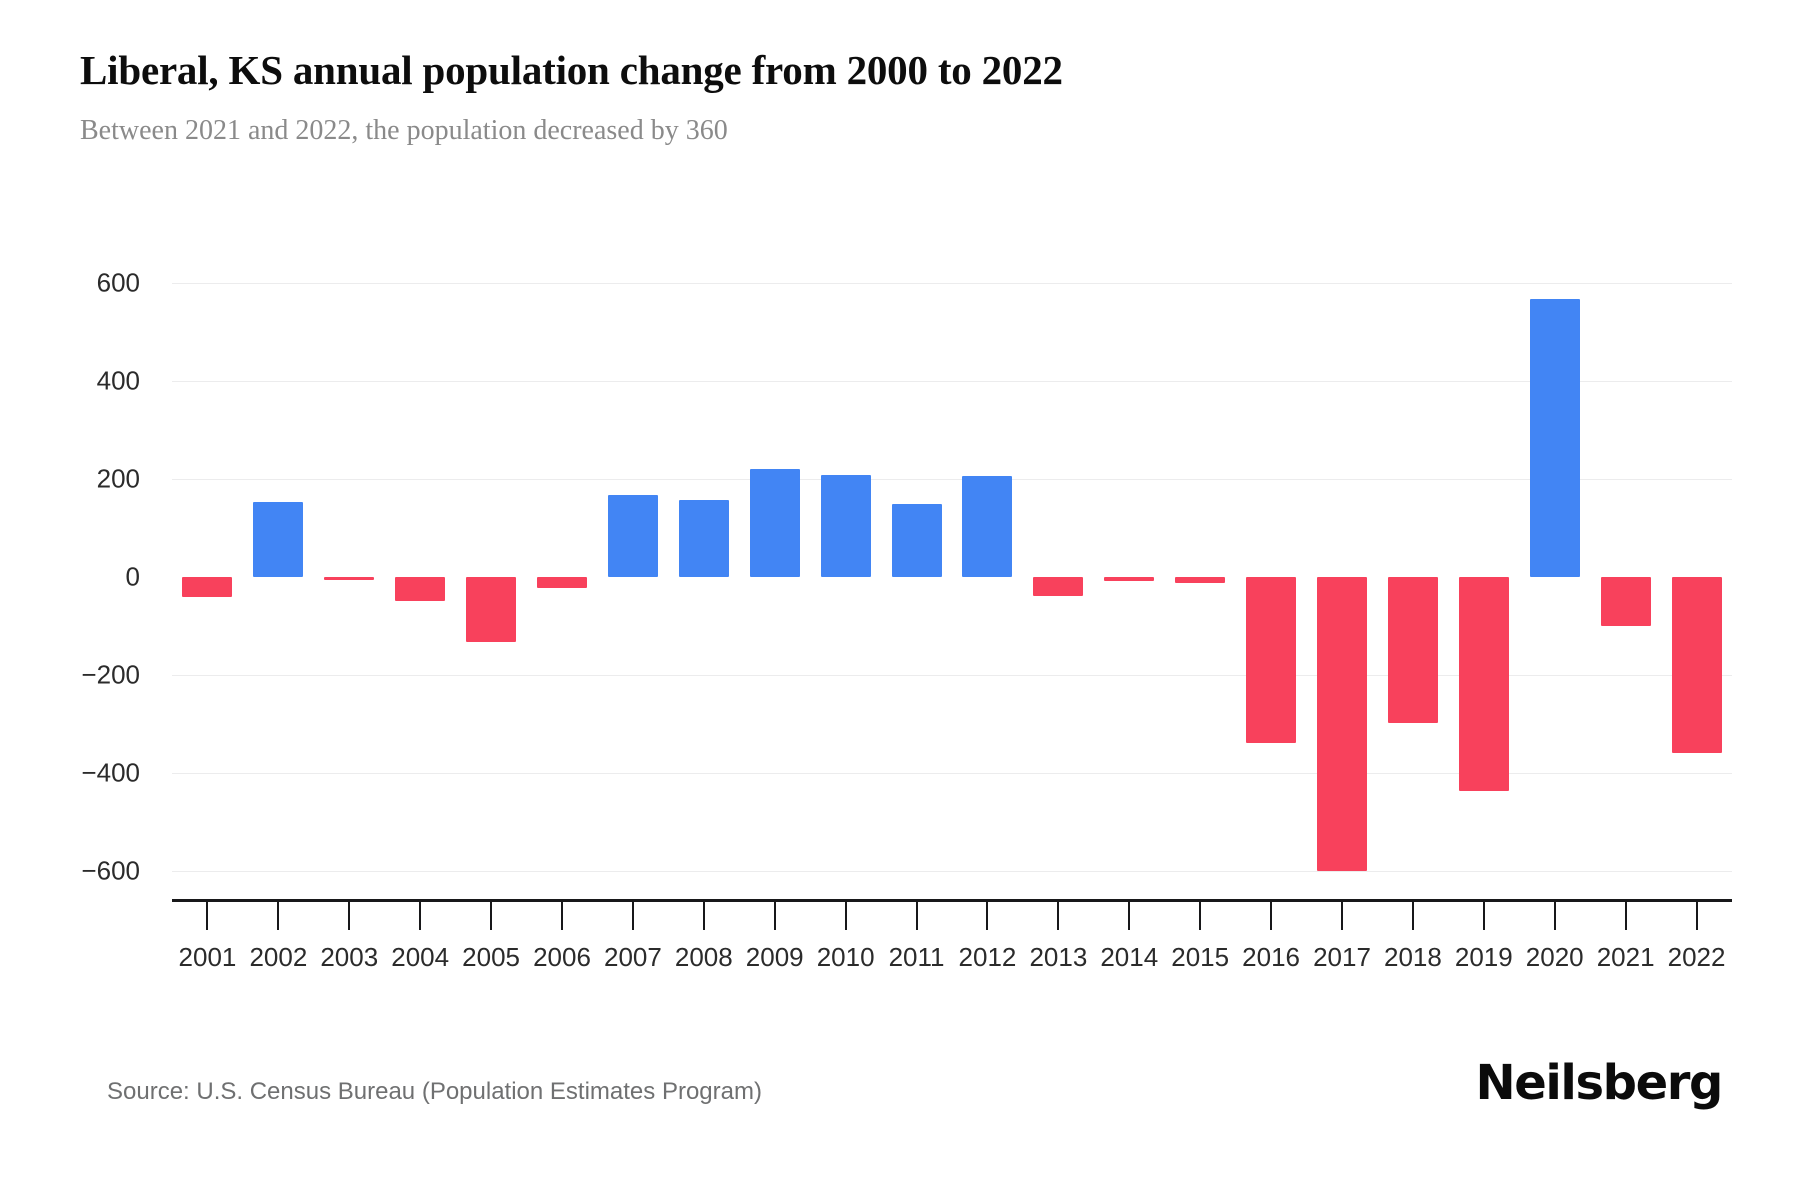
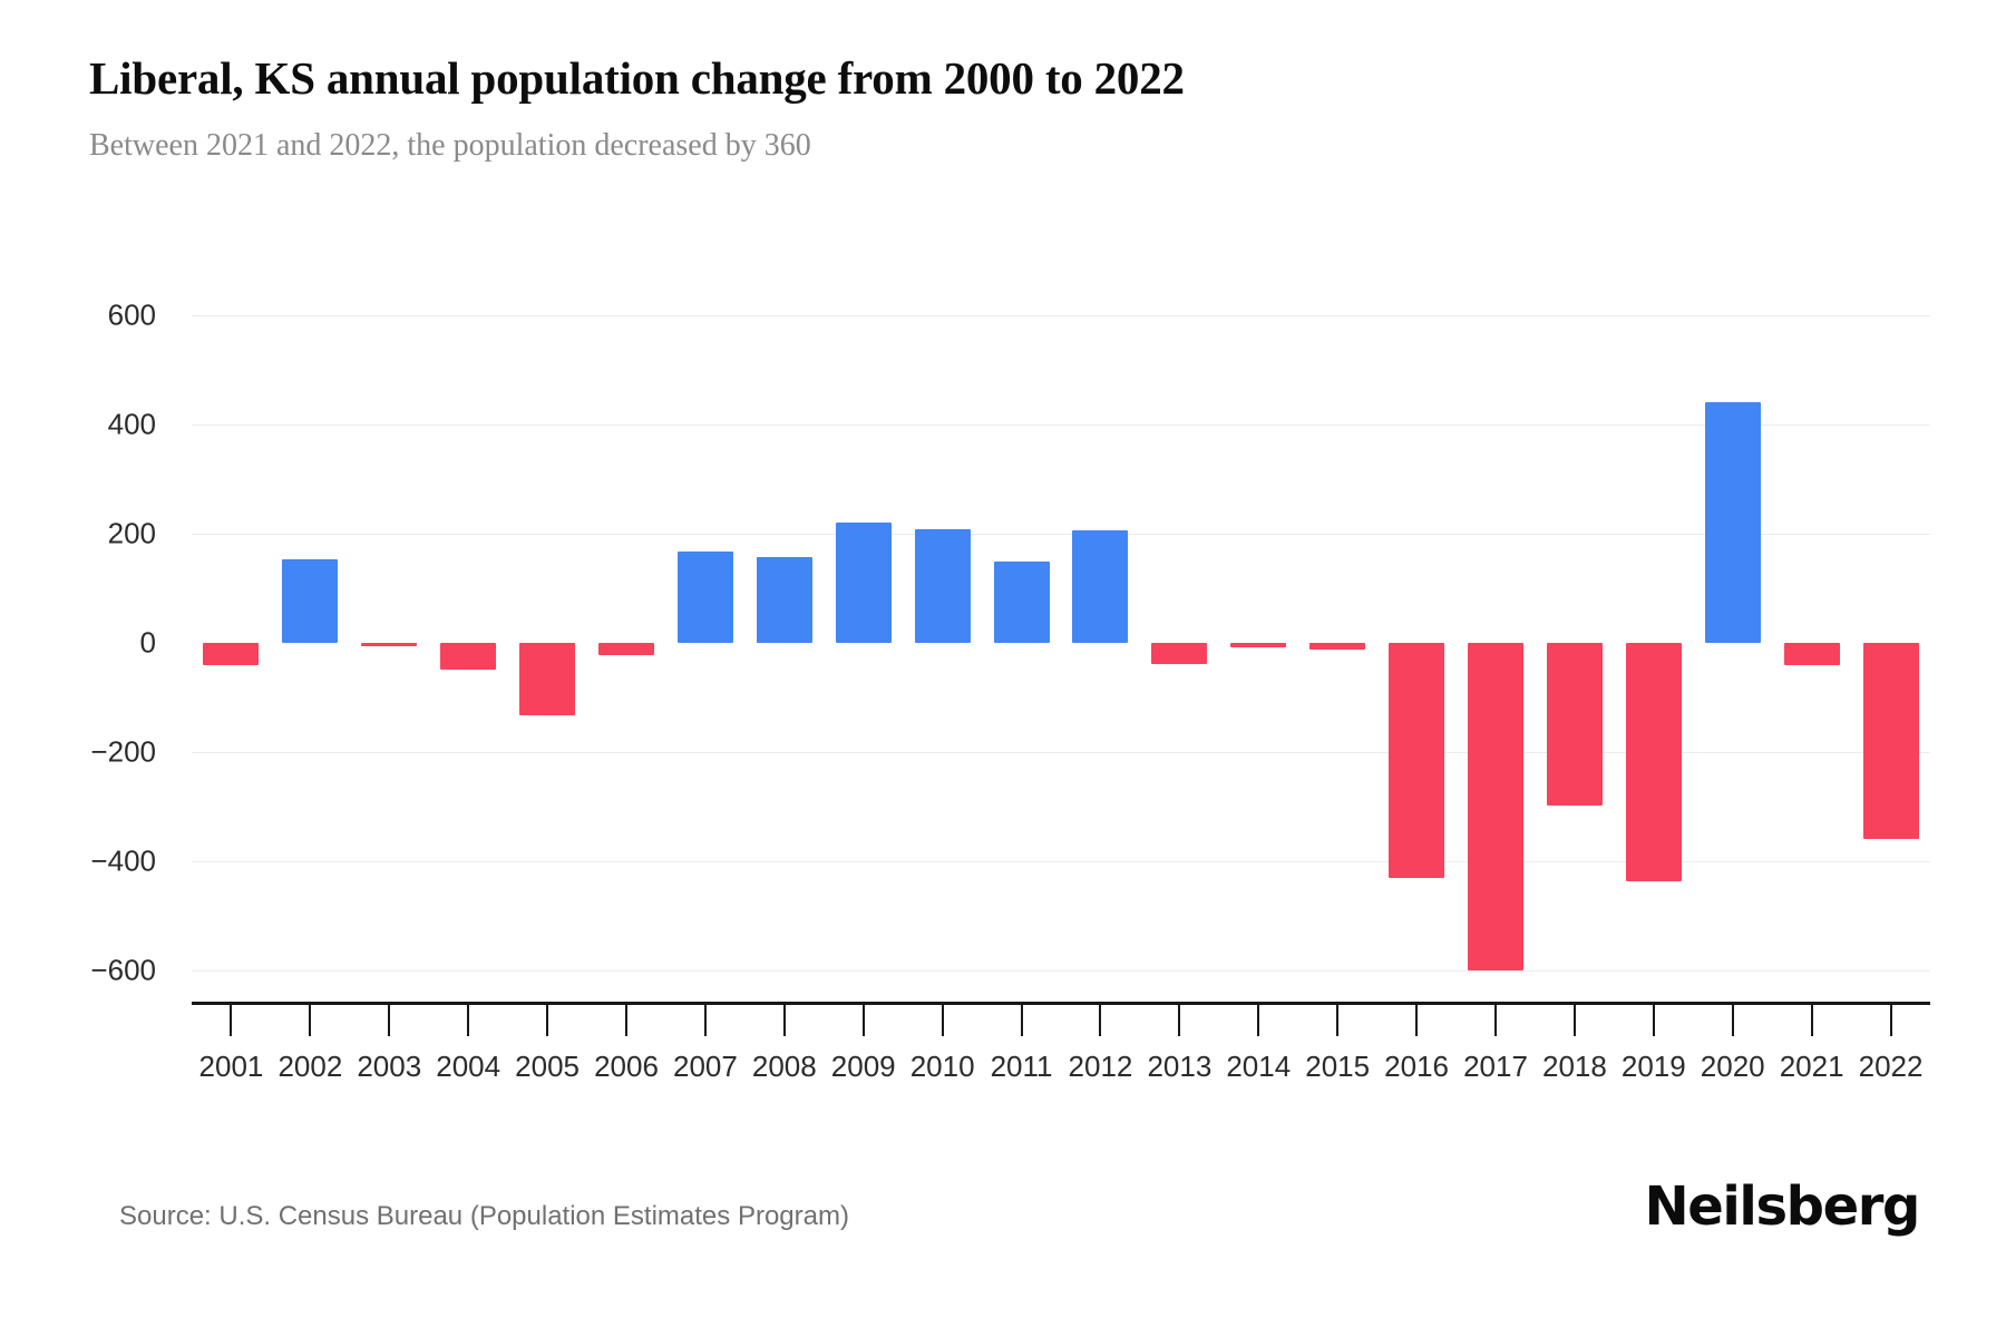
2016: -340 -> -430
2020: 570 -> 440
2021: -100 -> -40
